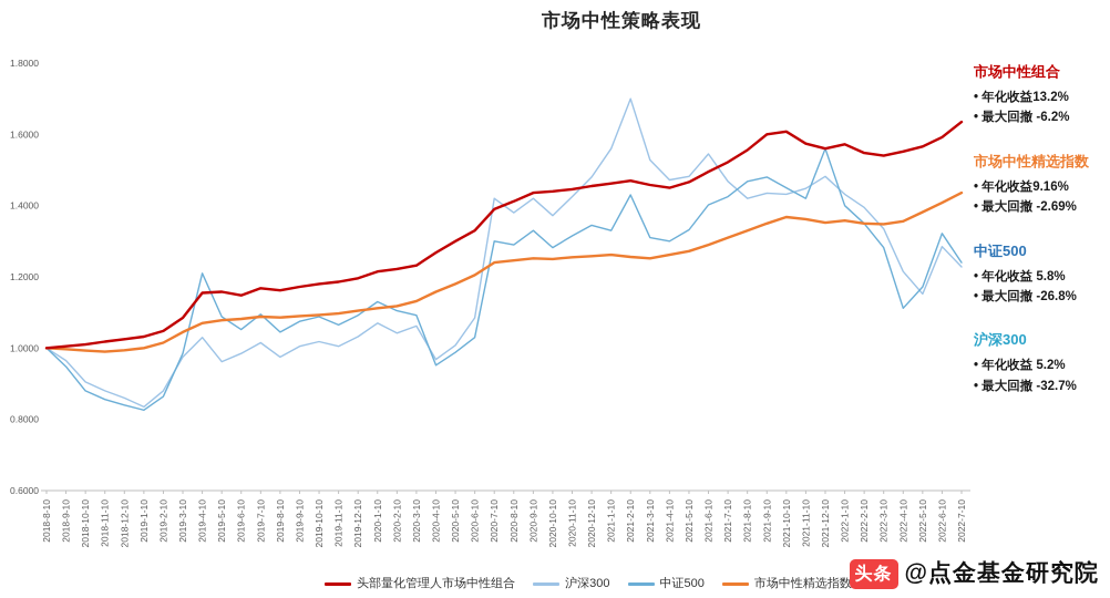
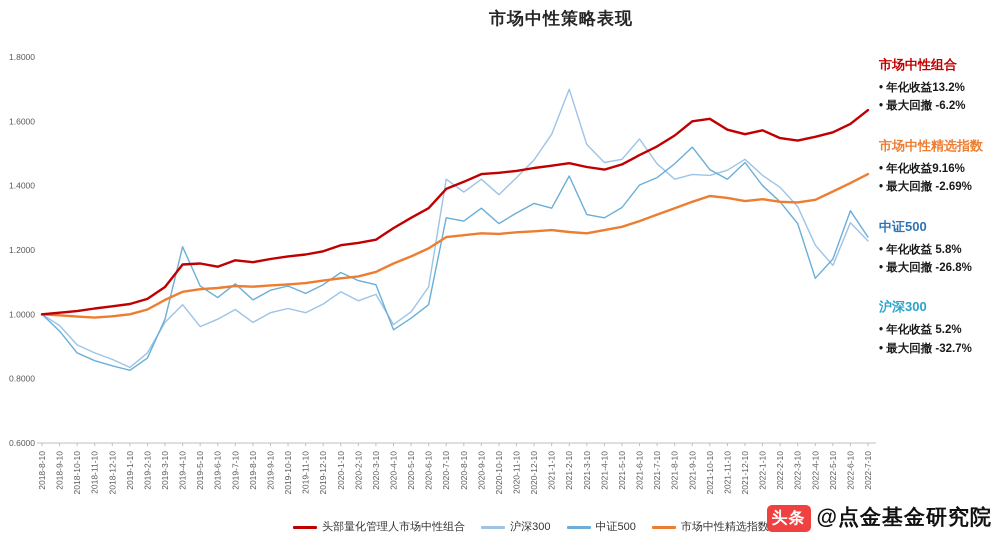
中证500/2021-9-10: 1.48 -> 1.52
中证500/2021-12-10: 1.56 -> 1.47
